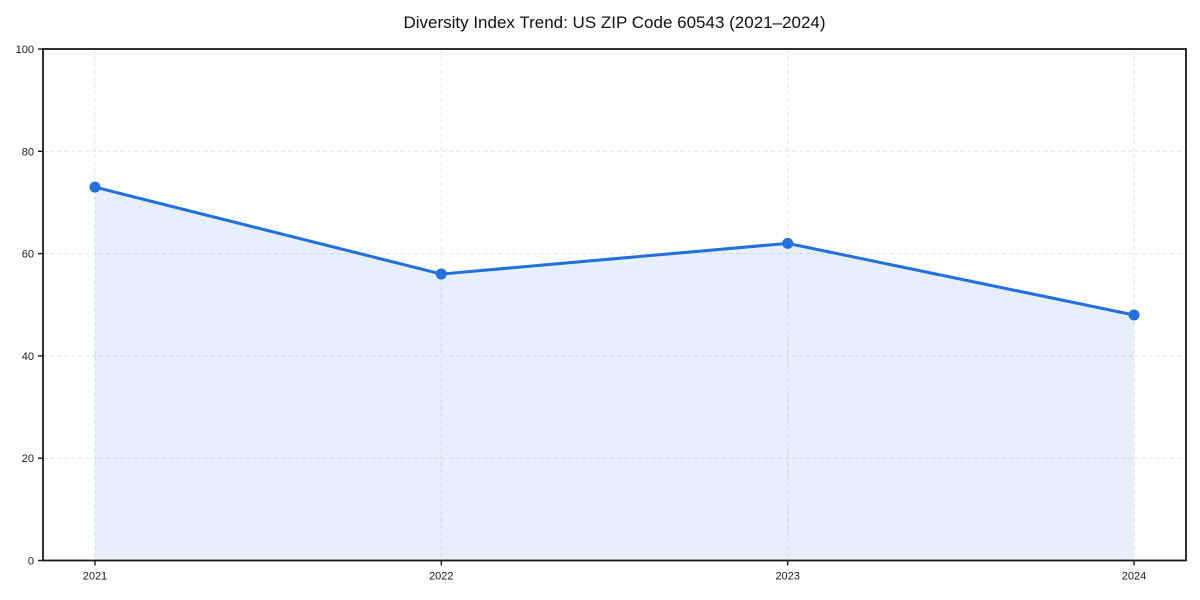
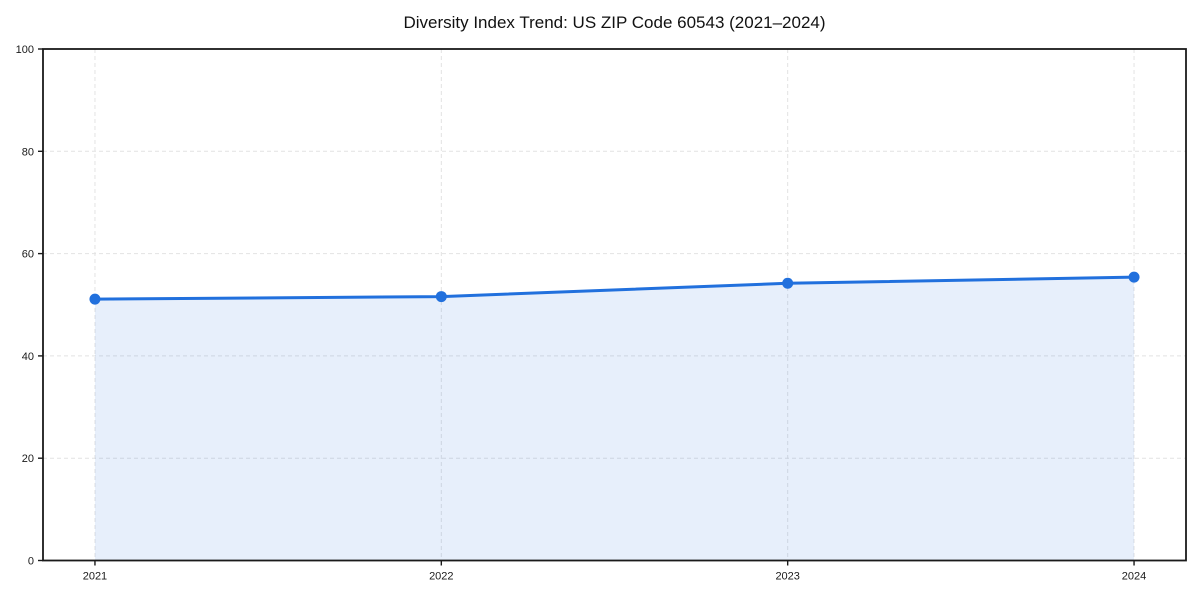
2021: 73 -> 51
2022: 56 -> 52
2023: 62 -> 54
2024: 48 -> 55
